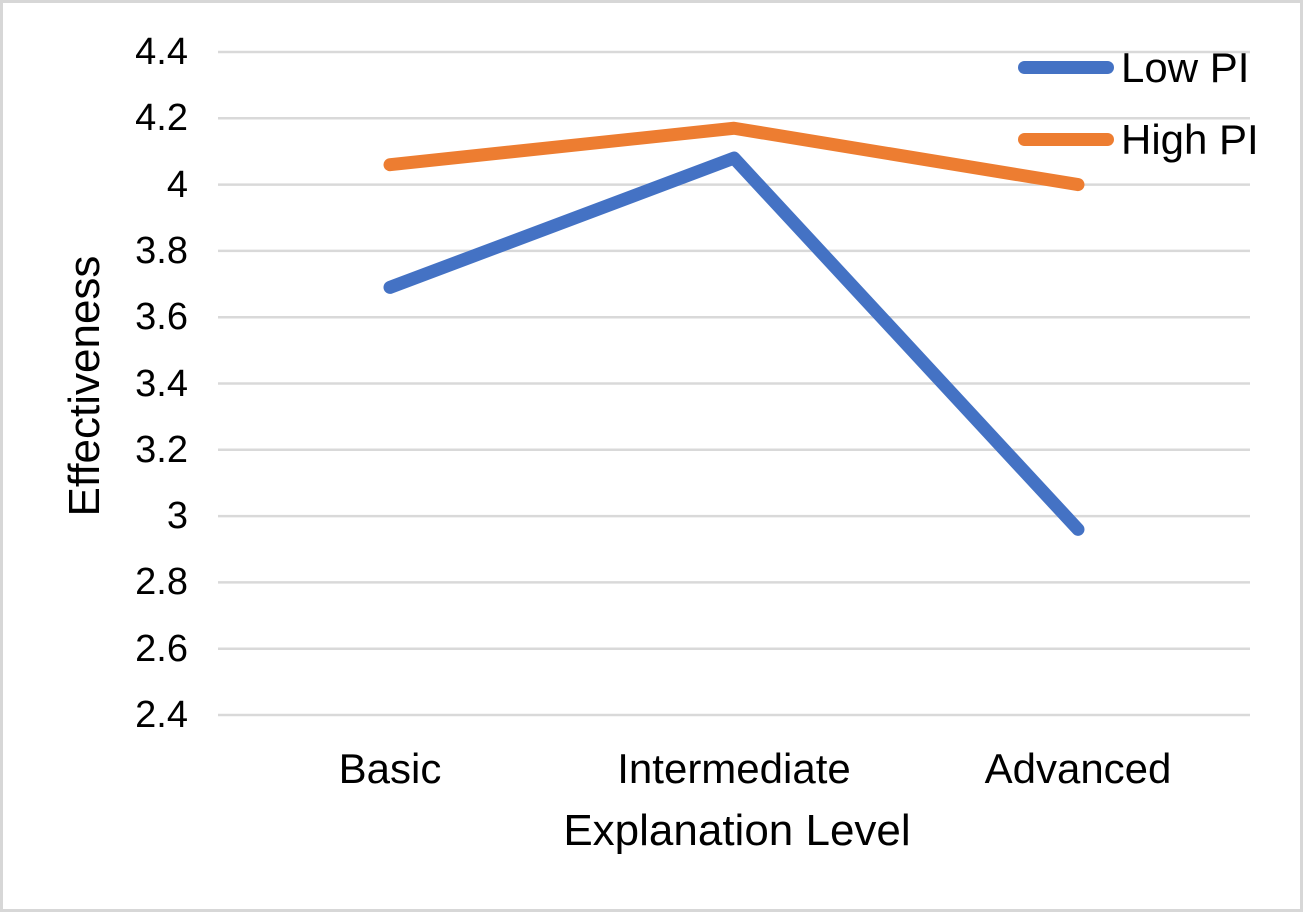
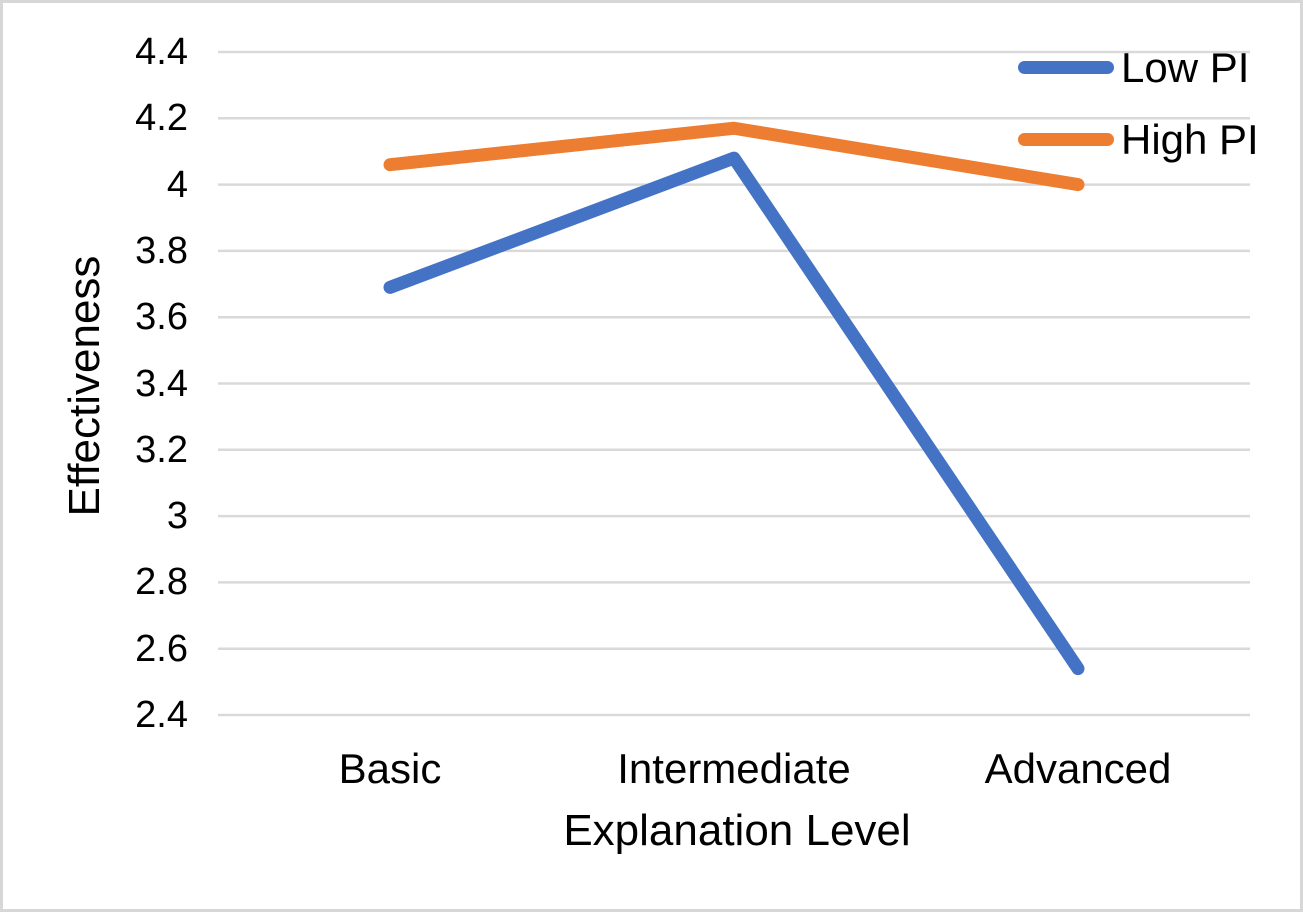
Low PI/Advanced: 2.96 -> 2.54
